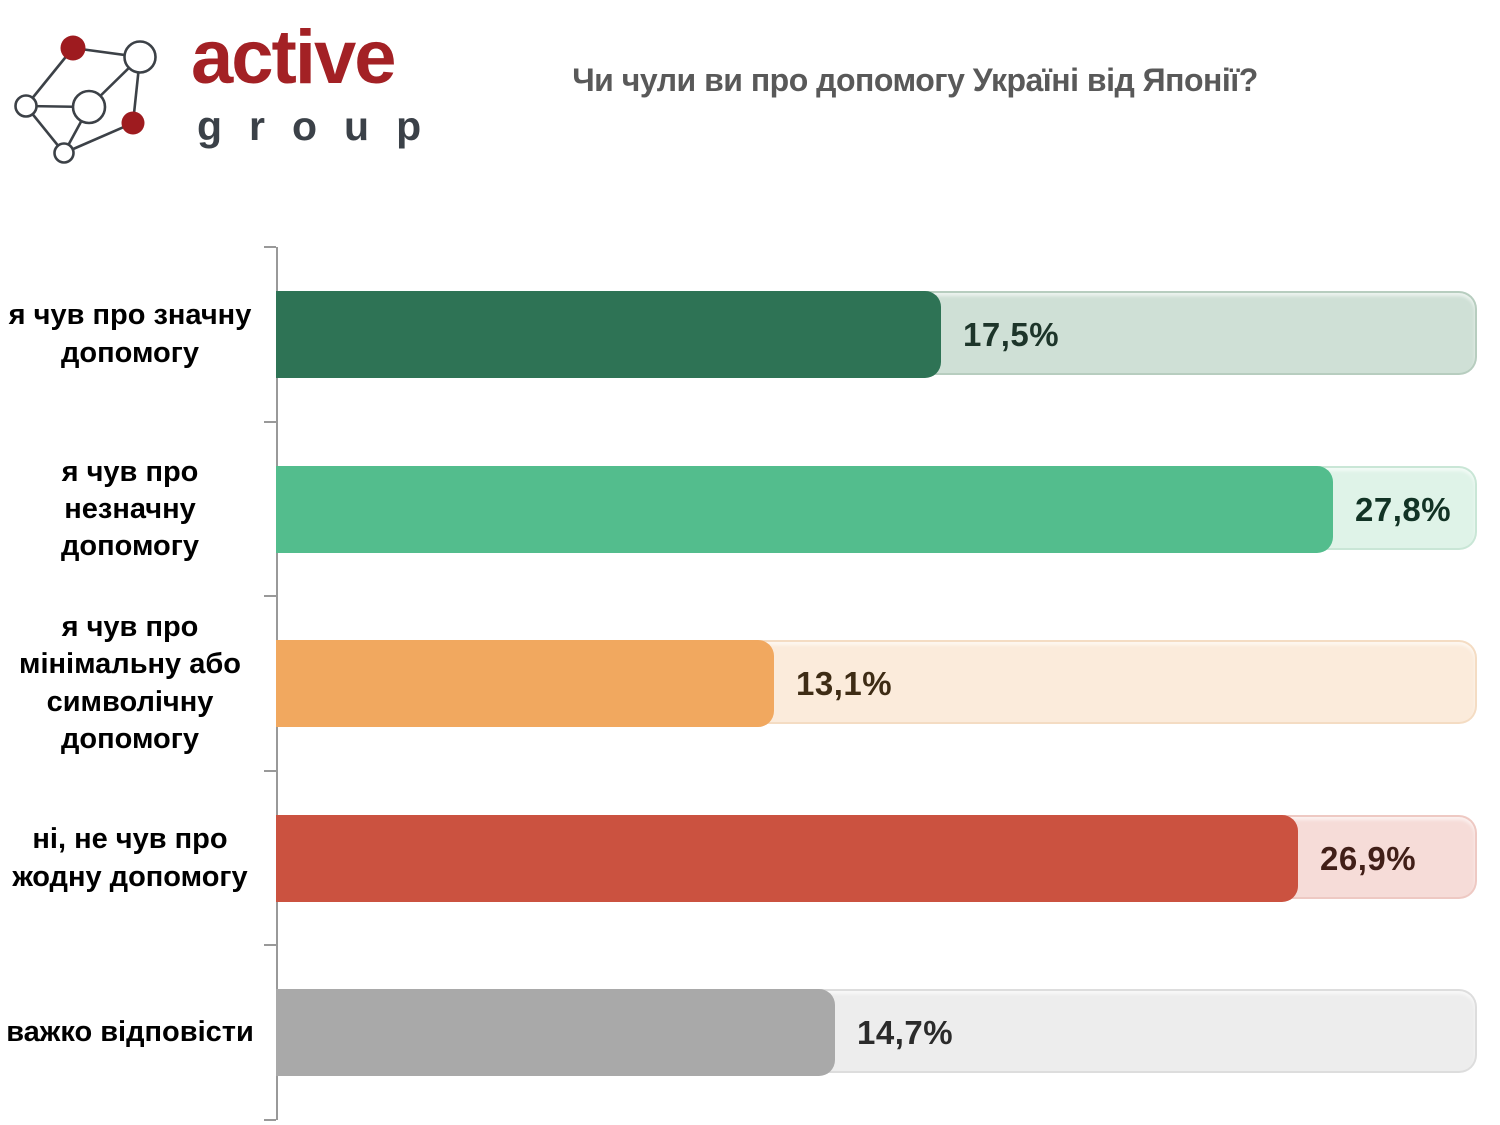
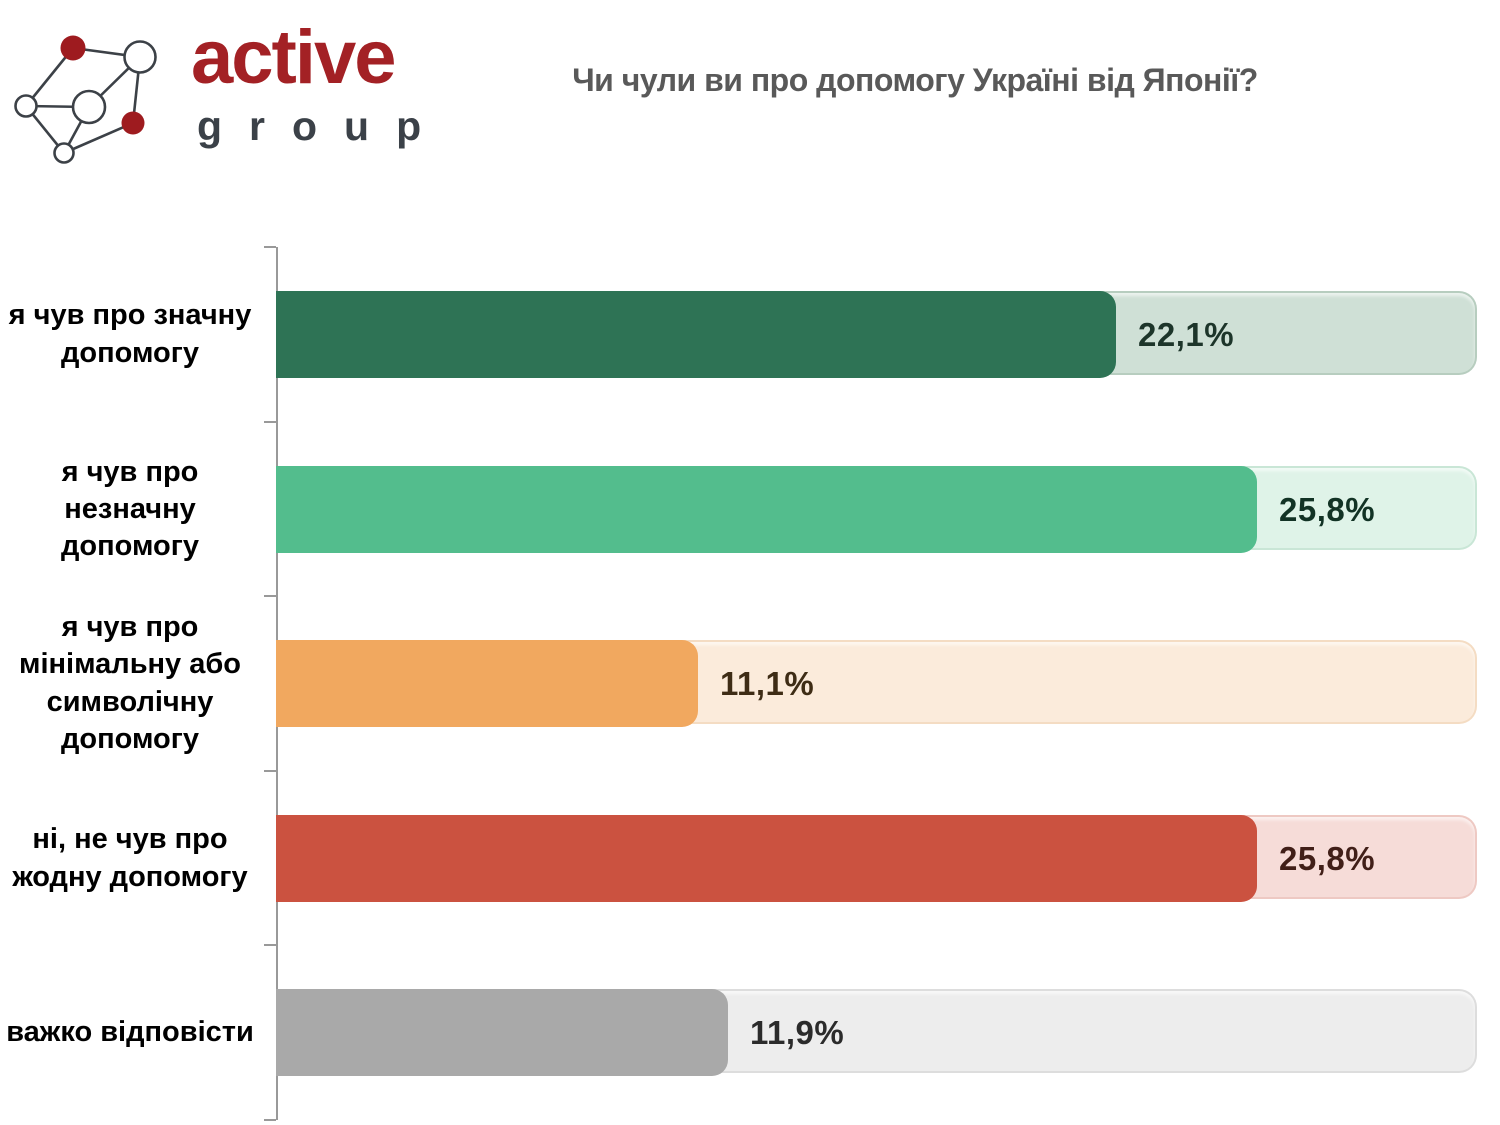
я чув про значну допомогу: 17,5% -> 22,1%
я чув про незначну допомогу: 27,8% -> 25,8%
я чув про мінімальну або символічну допомогу: 13,1% -> 11,1%
ні, не чув про жодну допомогу: 26,9% -> 25,8%
важко відповісти: 14,7% -> 11,9%
